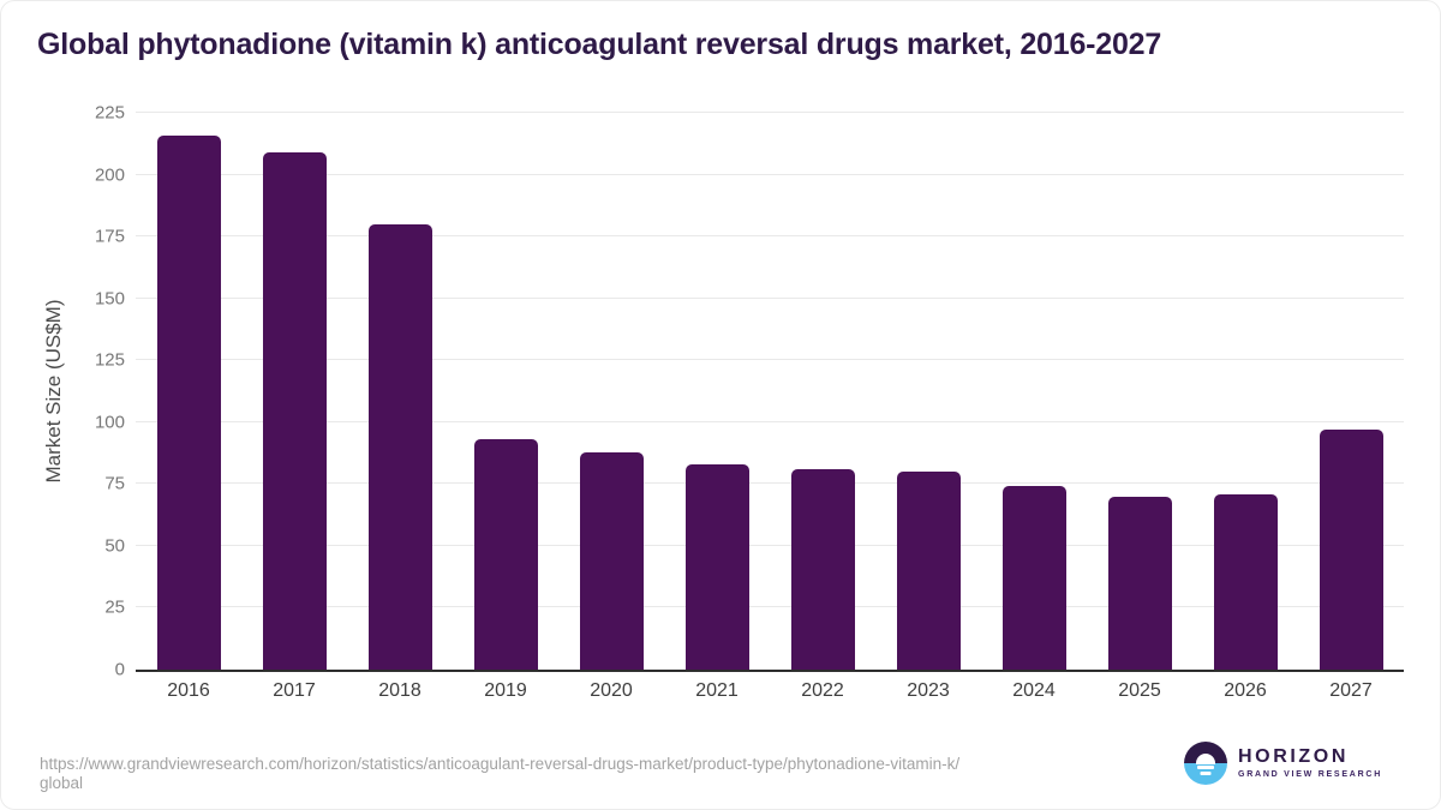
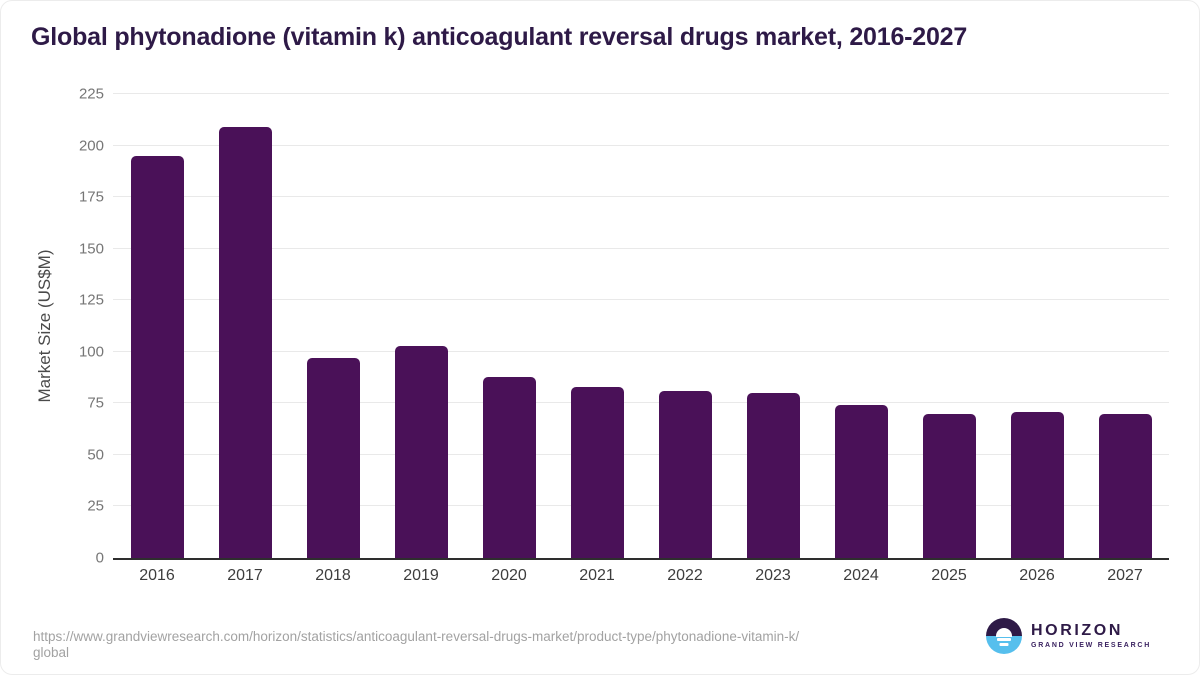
2016: 216 -> 195
2018: 180 -> 97
2019: 93 -> 103
2027: 97 -> 70
